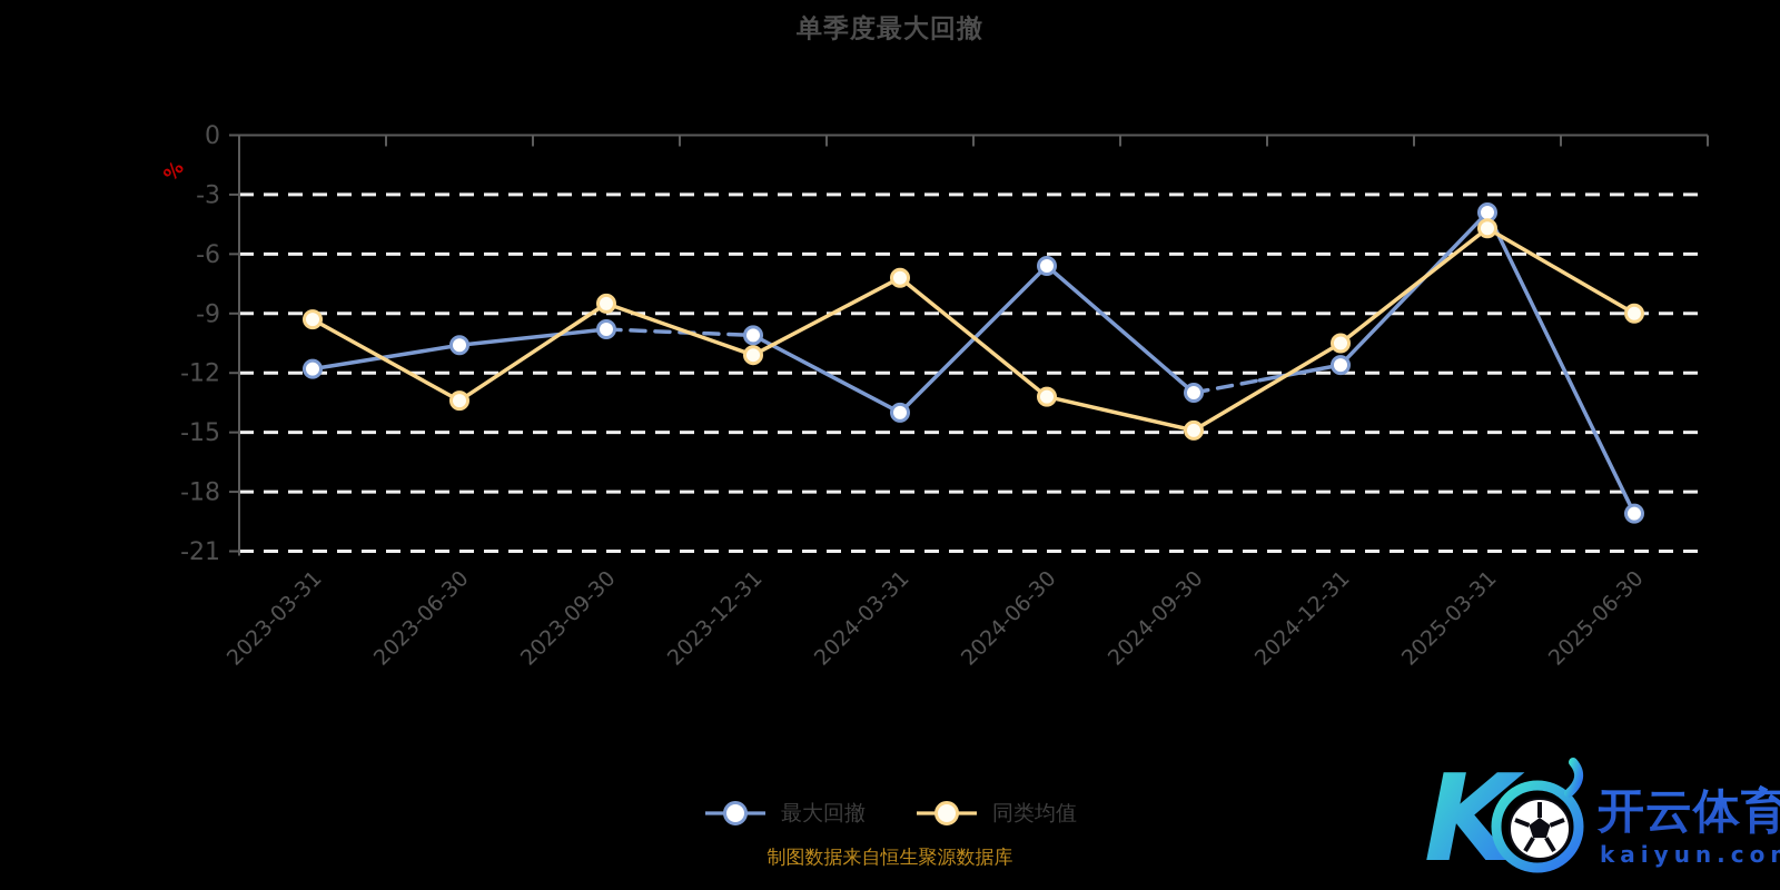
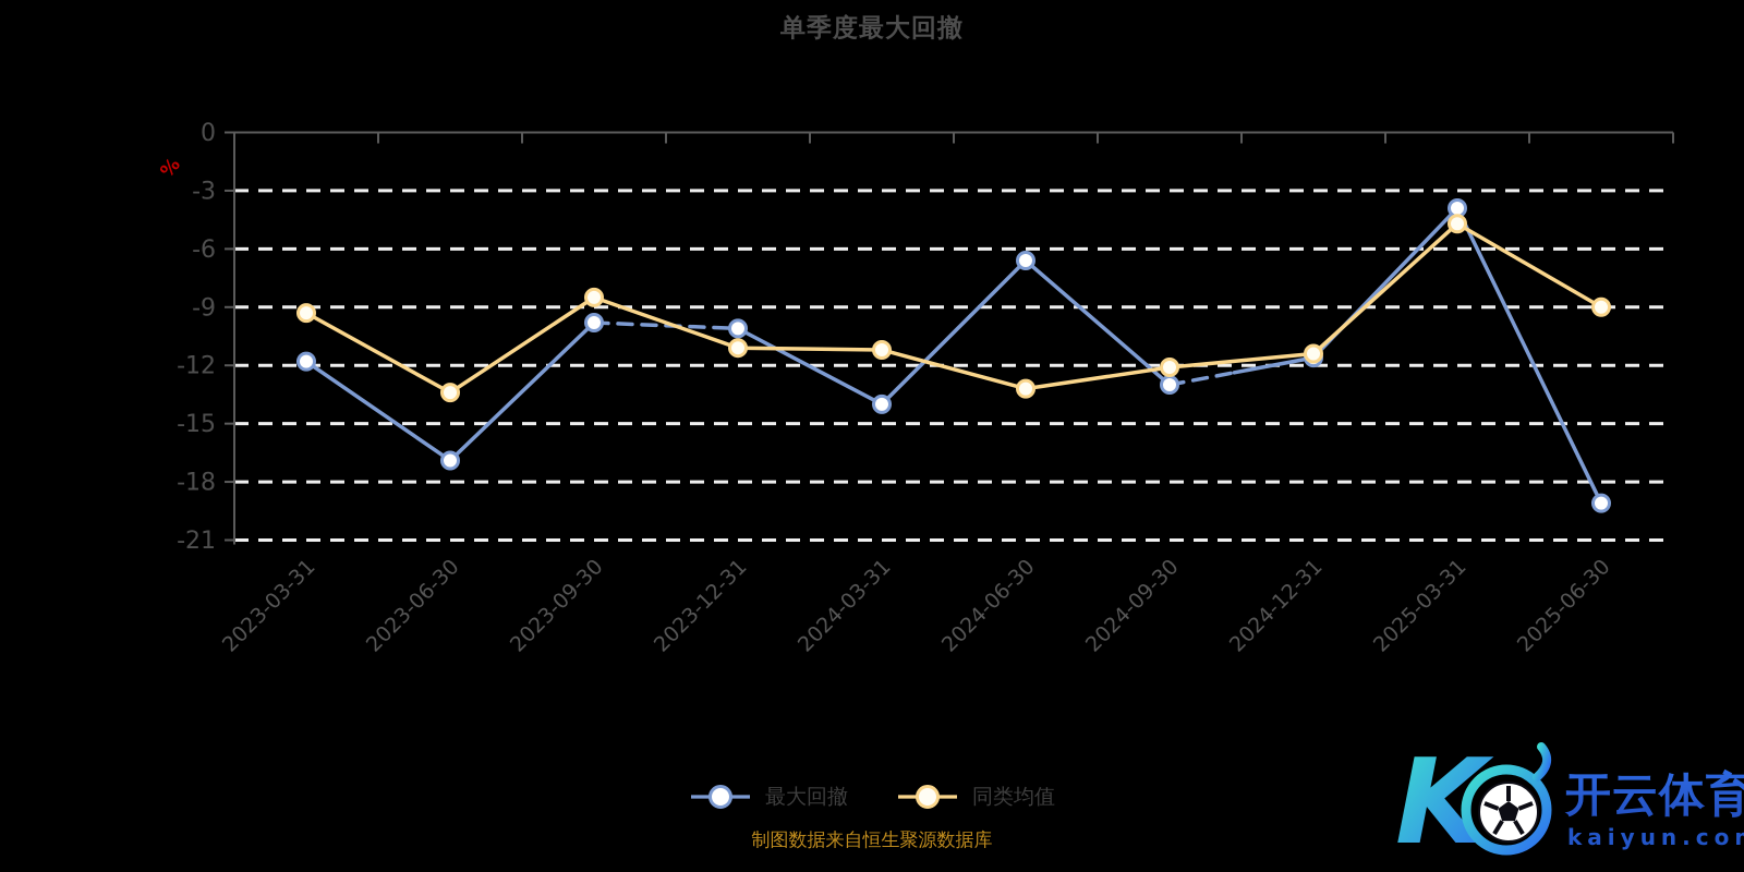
最大回撤/2023-06-30: -10.6 -> -16.9
同类均值/2024-03-31: -7.2 -> -11.2
同类均值/2024-09-30: -14.9 -> -12.1
同类均值/2024-12-31: -10.5 -> -11.4
